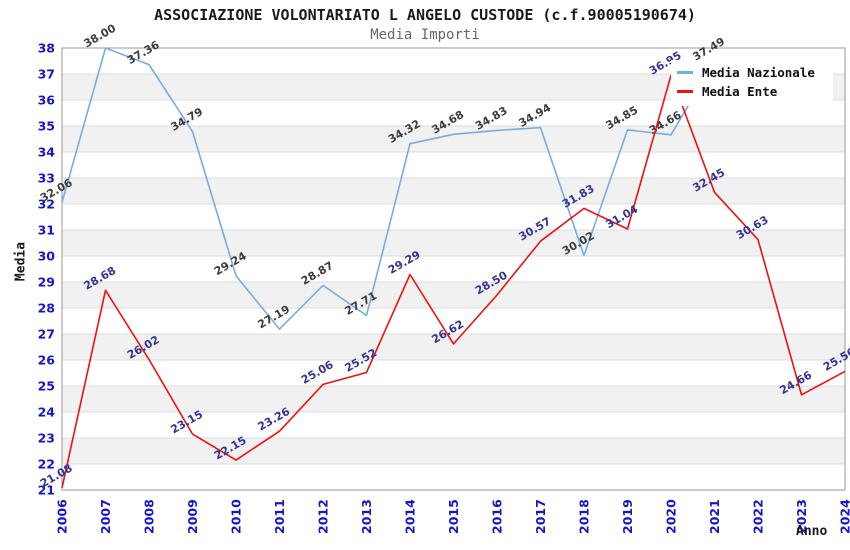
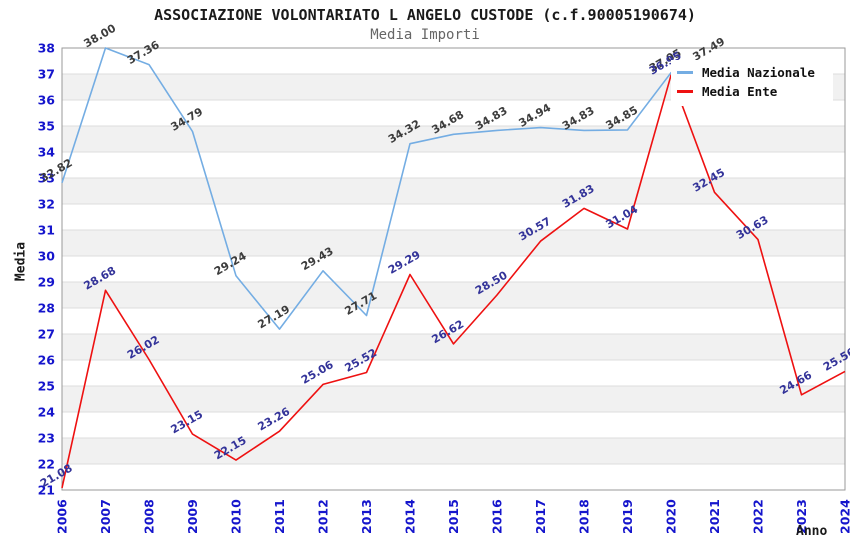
Media Nazionale/2006: 32.06 -> 32.82
Media Nazionale/2012: 28.87 -> 29.43
Media Nazionale/2018: 30.02 -> 34.83
Media Nazionale/2020: 34.66 -> 37.05
